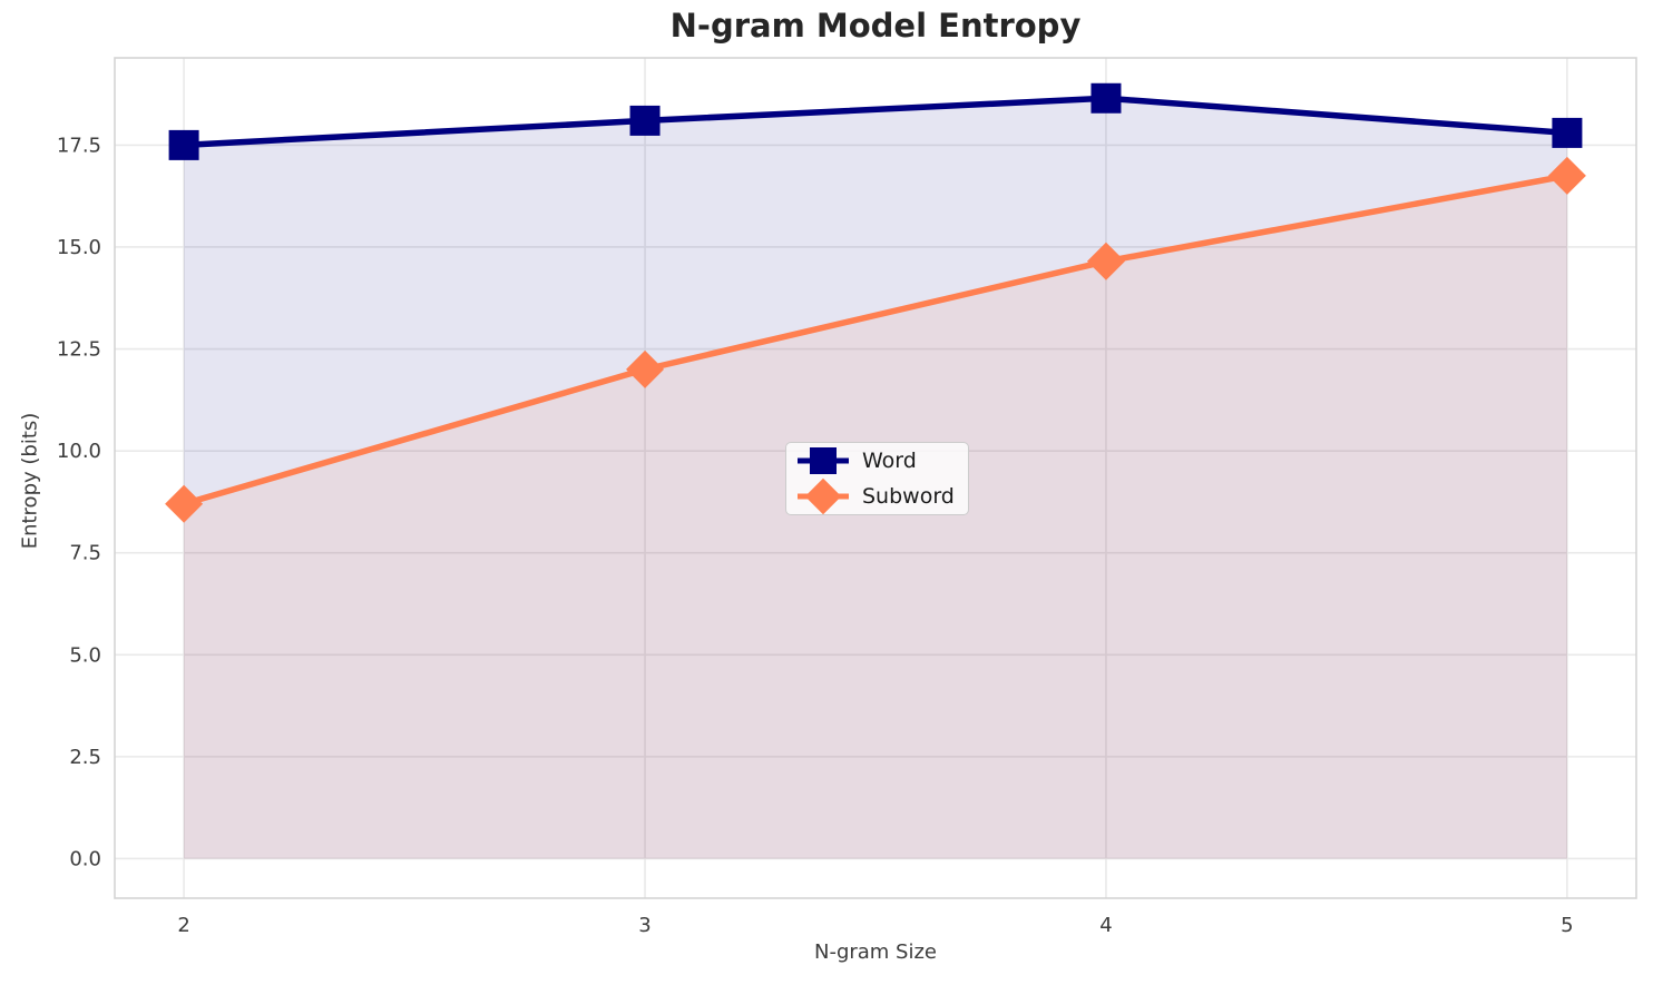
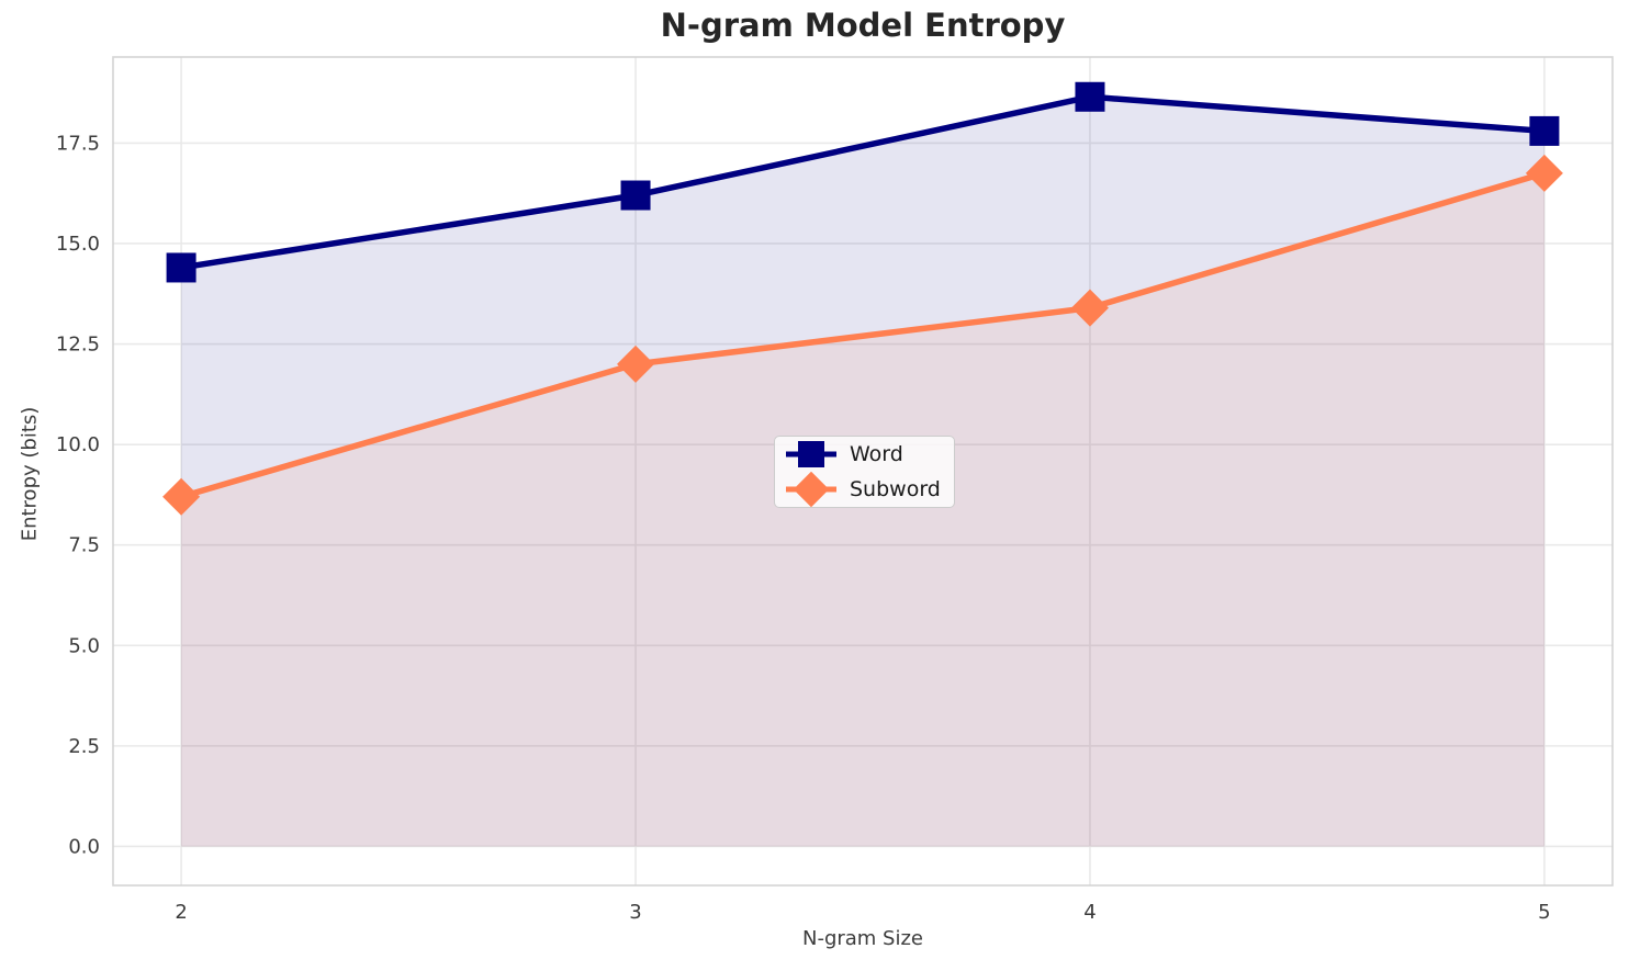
Word/2: 17.5 -> 14.4
Word/3: 18.1 -> 16.2
Subword/4: 14.7 -> 13.4
